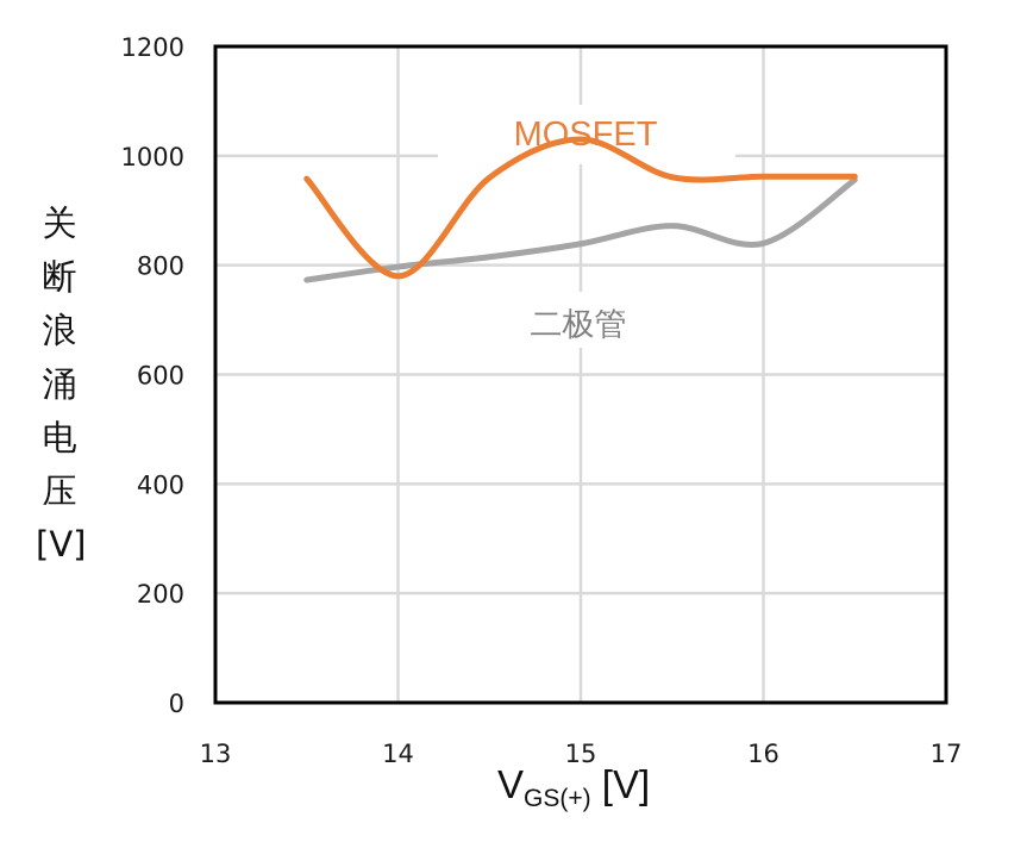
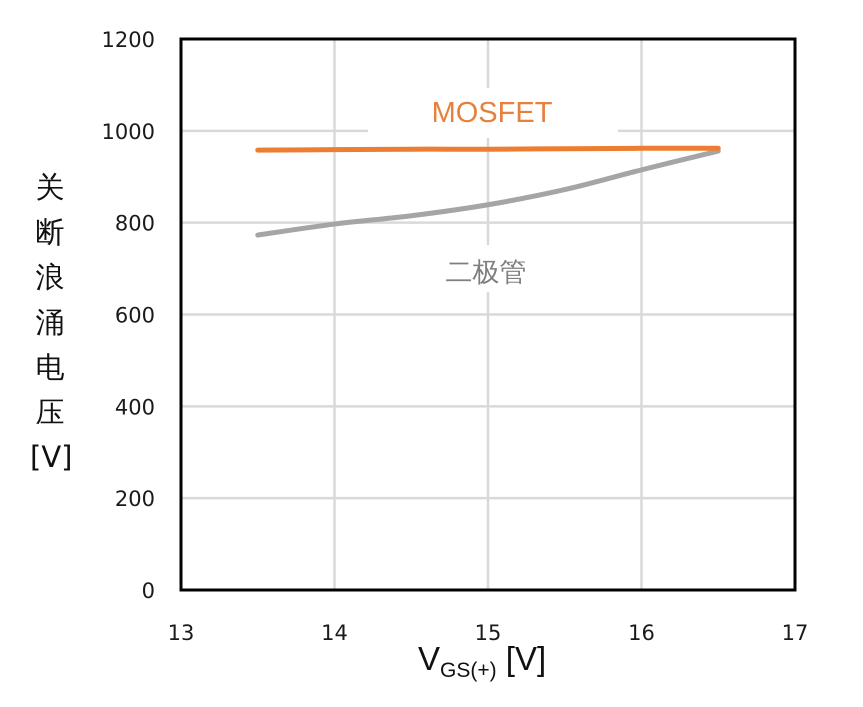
MOSFET/14: 780 -> 960
MOSFET/15: 1030 -> 960
二极管/16: 840 -> 920
